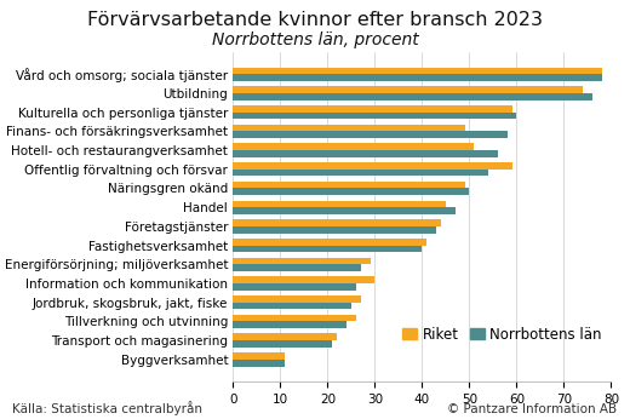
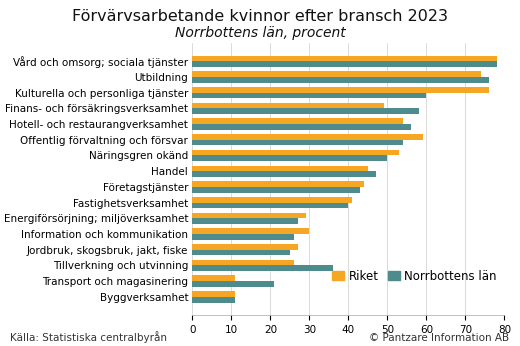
Riket/Kulturella och personliga tjänster: 59 -> 76
Riket/Hotell- och restaurangverksamhet: 51 -> 54
Riket/Näringsgren okänd: 49 -> 53
Norrbottens län/Tillverkning och utvinning: 24 -> 36
Riket/Transport och magasinering: 22 -> 11
